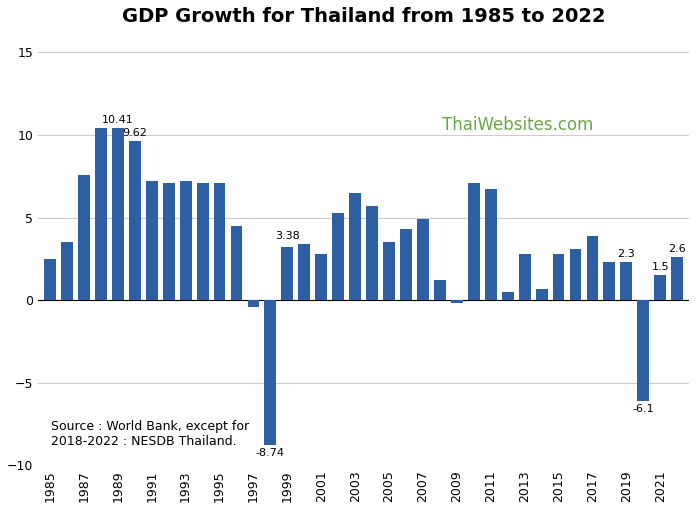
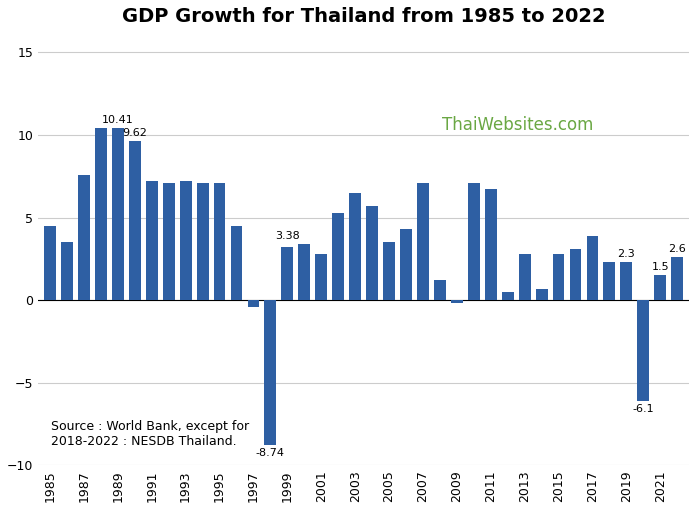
1985: 2.5 -> 4.5
2007: 4.9 -> 7.1
